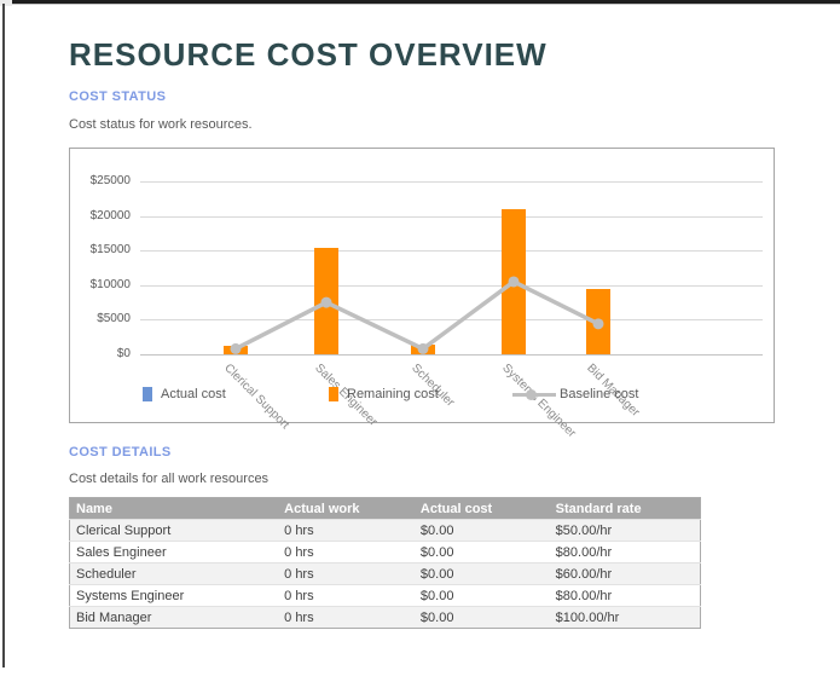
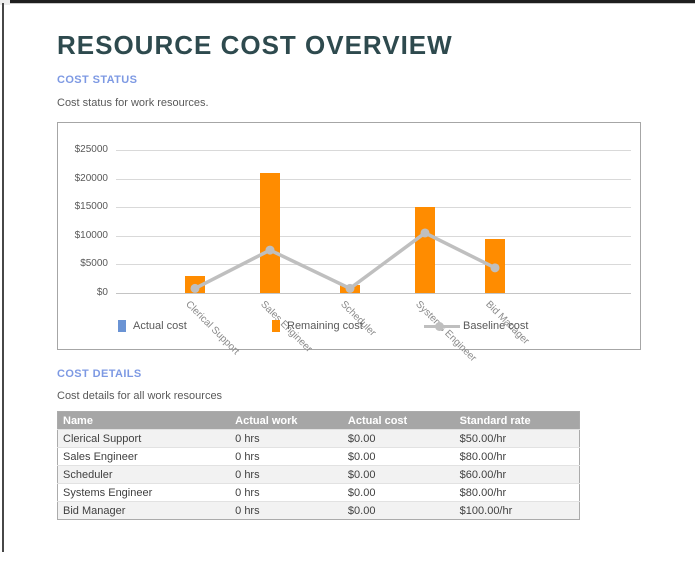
Remaining cost/Clerical Support: $1000 -> $3000
Remaining cost/Sales Engineer: $15000 -> $21000
Remaining cost/Systems Engineer: $21000 -> $15000
